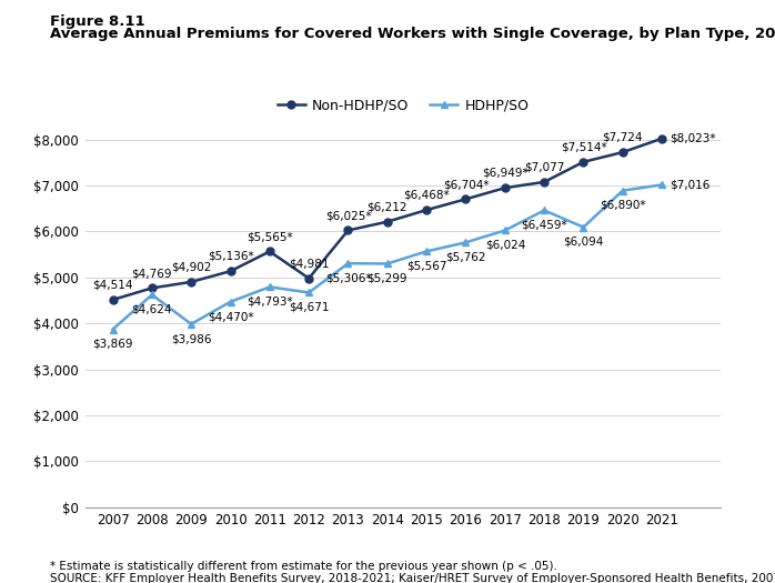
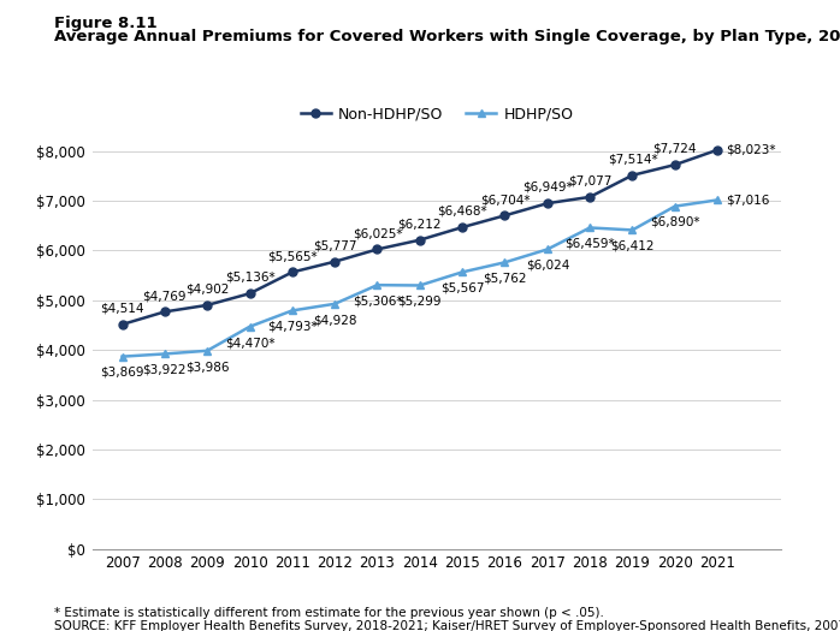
HDHP/SO/2008: $4,624 -> $3,922
Non-HDHP/SO/2012: $4,981 -> $5,777
HDHP/SO/2012: $4,671 -> $4,928
HDHP/SO/2019: $6,094 -> $6,412
